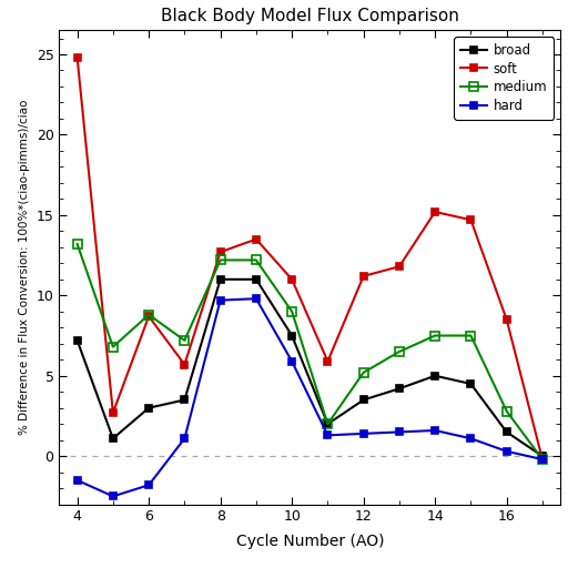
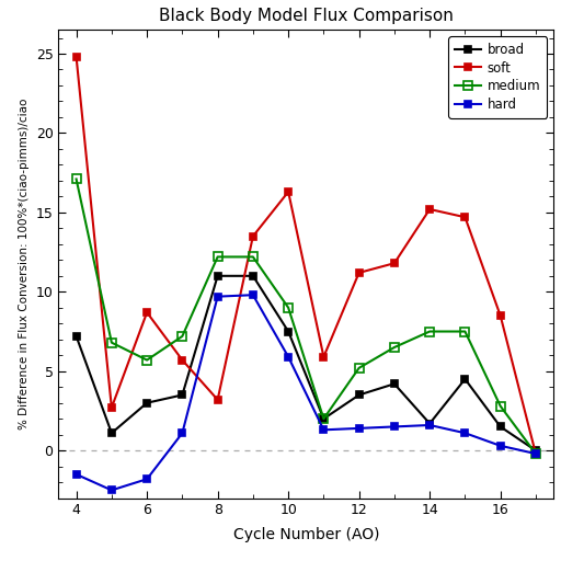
medium/4: 13.2 -> 17.1
medium/6: 8.8 -> 5.7
soft/8: 12.7 -> 3.2
soft/10: 11.0 -> 16.3
broad/14: 5.0 -> 1.7
